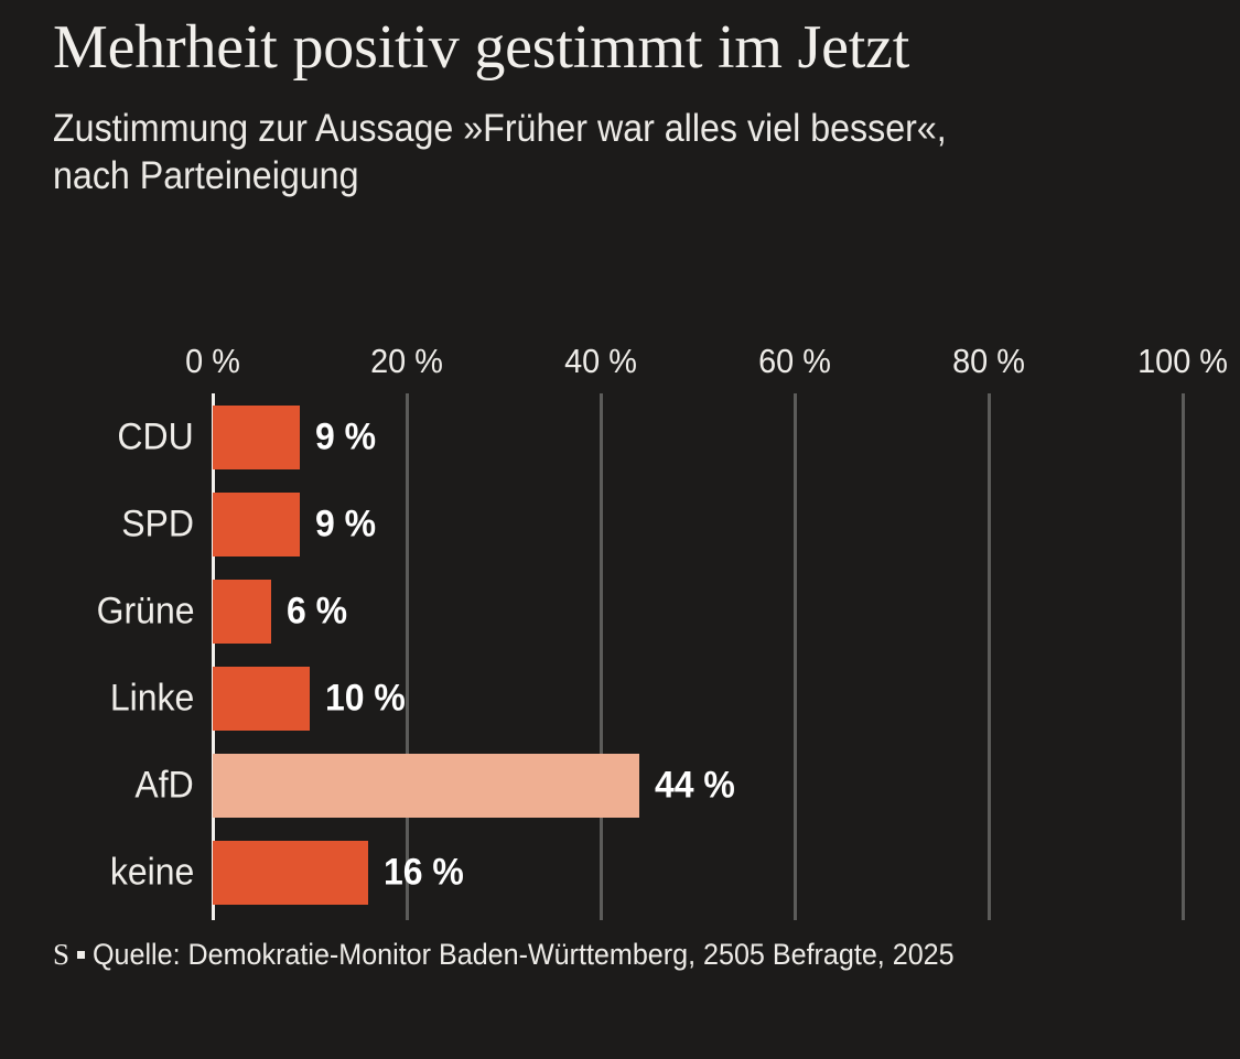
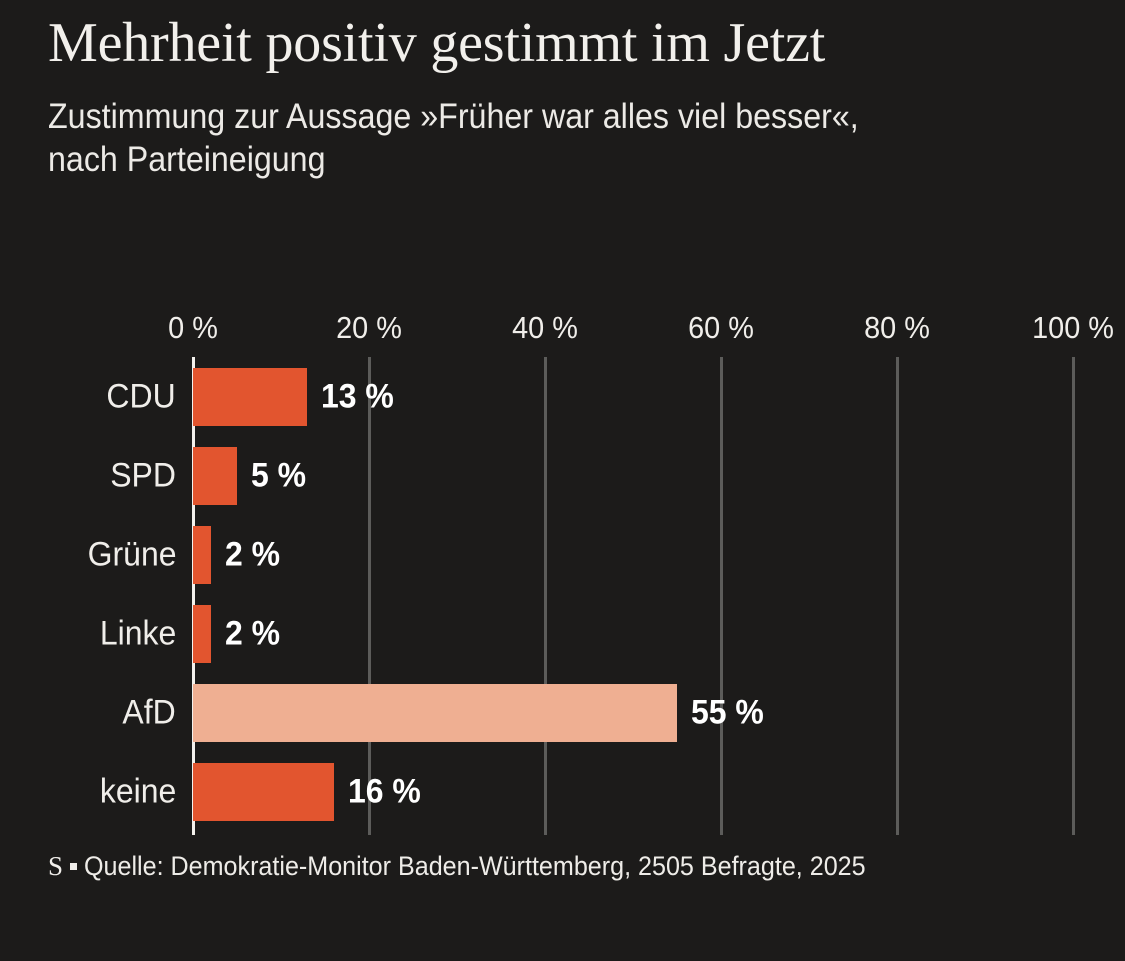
CDU: 9 -> 13
SPD: 9 -> 5
Grüne: 6 -> 2
Linke: 10 -> 2
AfD: 44 -> 55
